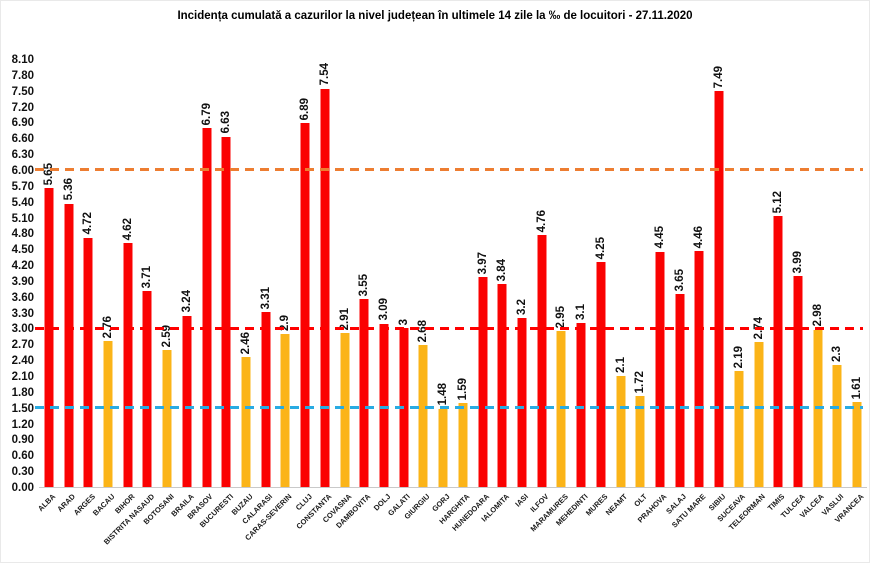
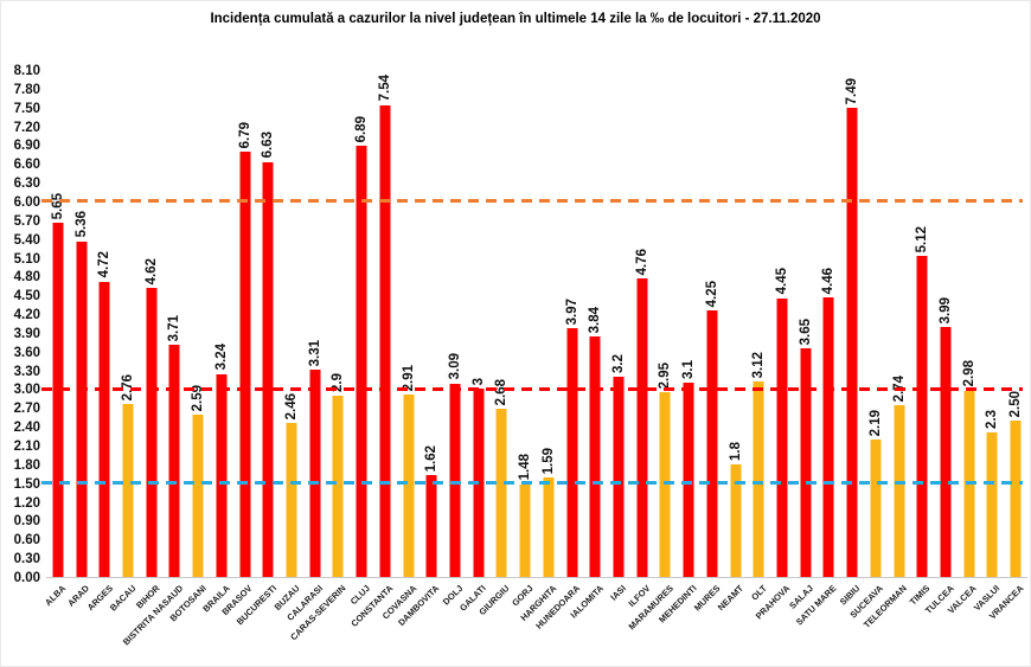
DAMBOVITA: 3.55 -> 1.62
NEAMT: 2.1 -> 1.8
OLT: 1.72 -> 3.12
VRANCEA: 1.61 -> 2.50
